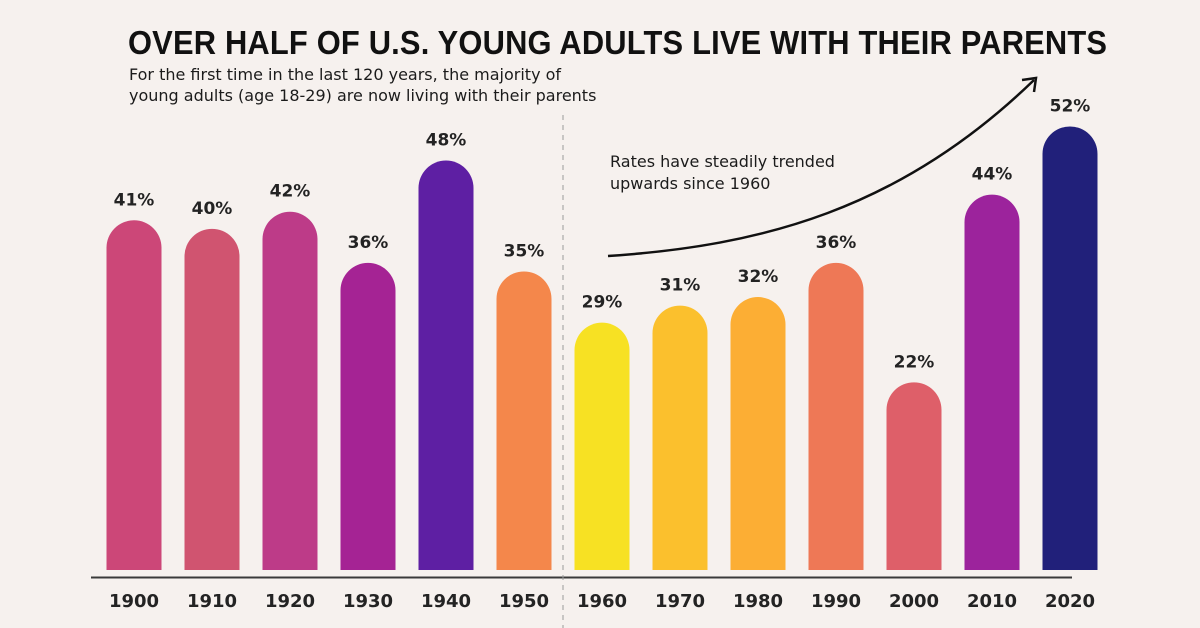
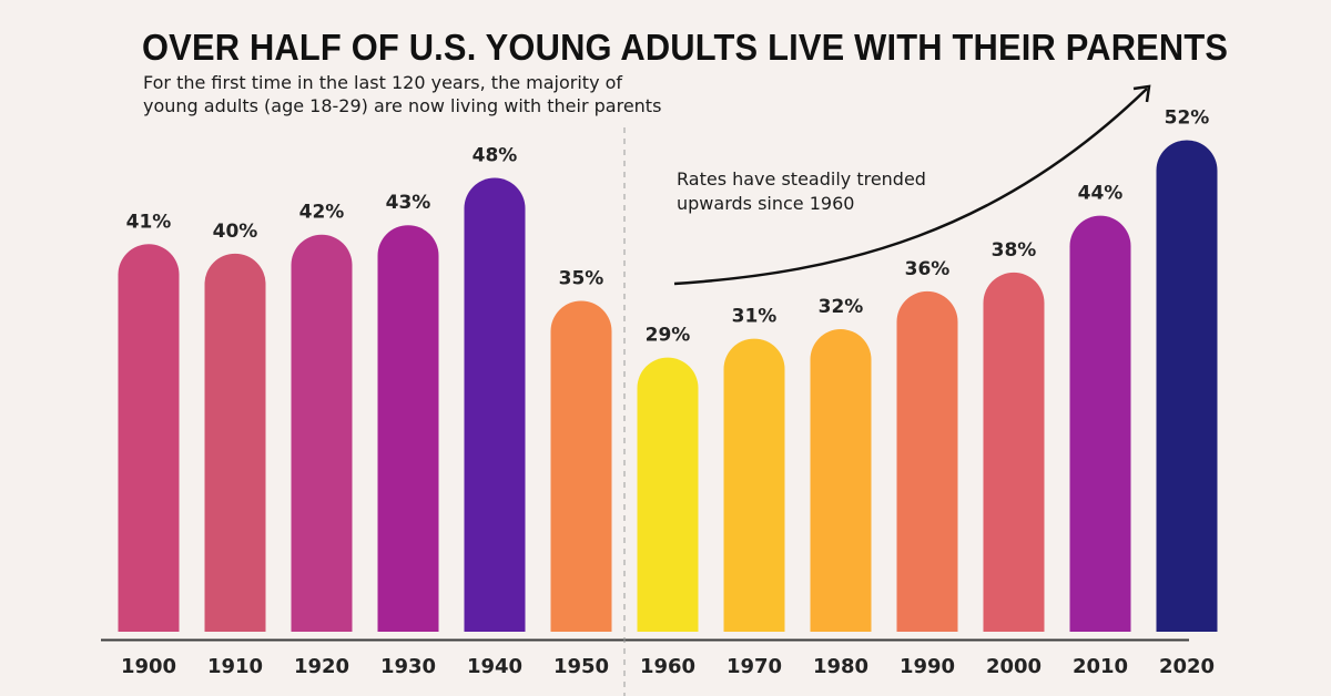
1930: 36% -> 43%
2000: 22% -> 38%
